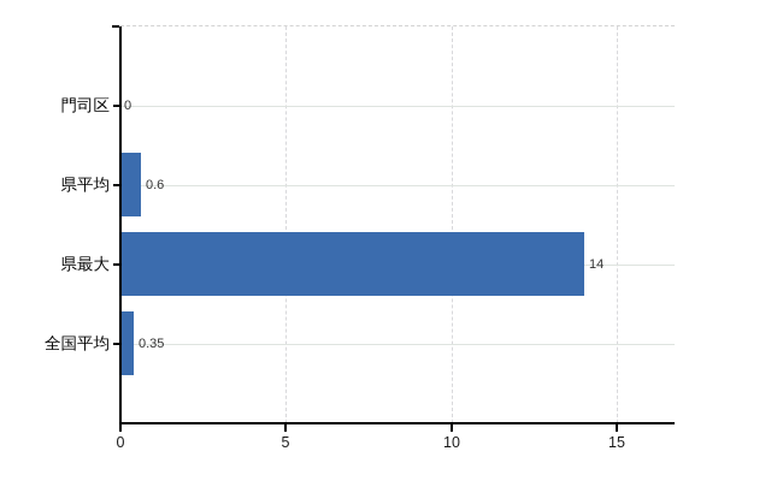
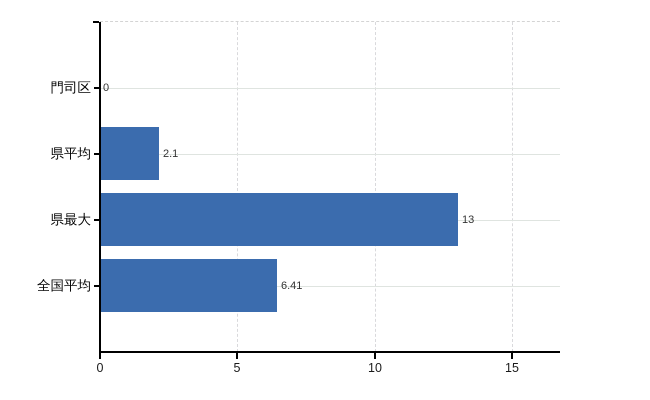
県平均: 0.6 -> 2.1
県最大: 14 -> 13
全国平均: 0.35 -> 6.41
